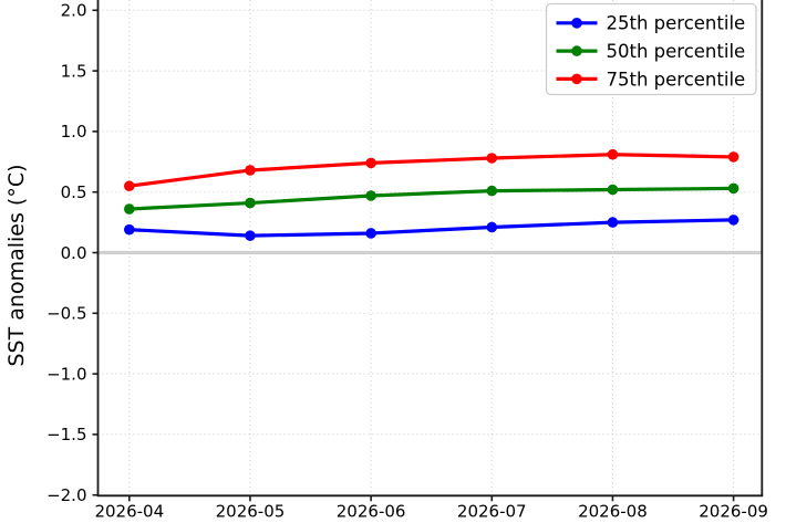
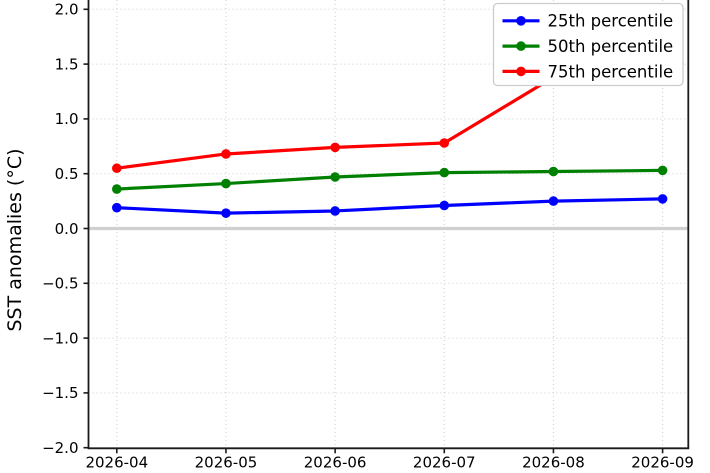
75th percentile/2026-08: 0.81 -> 1.38
75th percentile/2026-09: 0.79 -> 1.38
